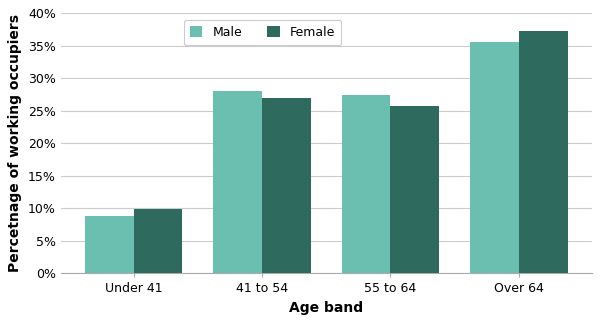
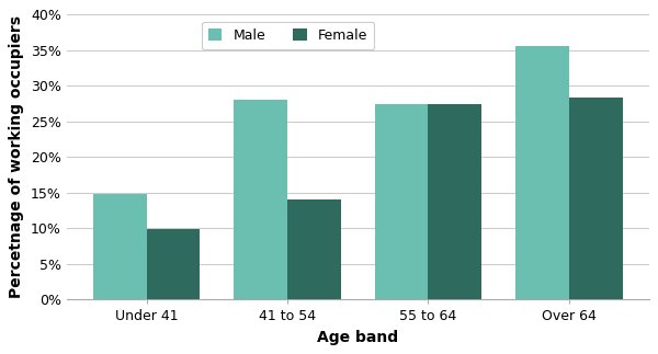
Male/Under 41: 8.8% -> 14.8%
Female/41 to 54: 26.9% -> 14.0%
Female/55 to 64: 25.8% -> 27.4%
Female/Over 64: 37.3% -> 28.4%
